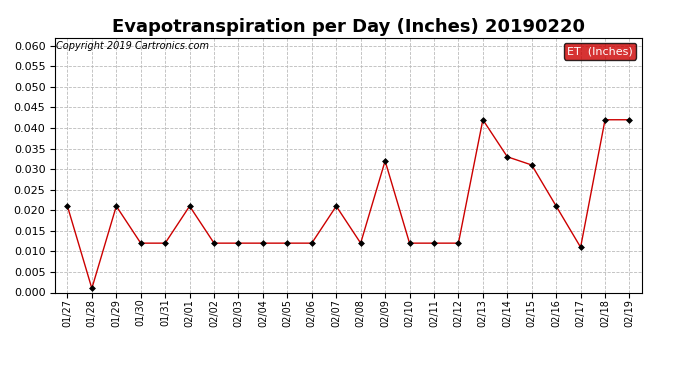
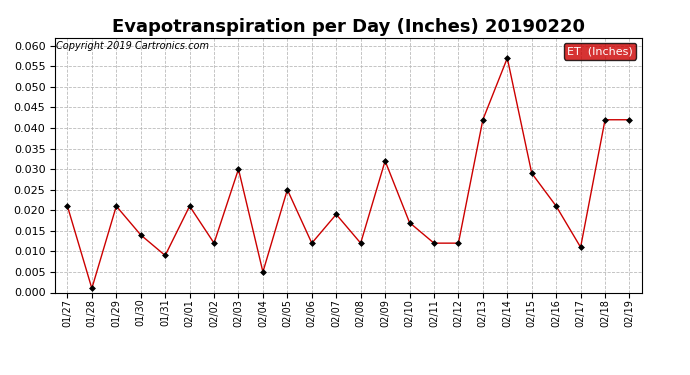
01/30: 0.012 -> 0.014
01/31: 0.012 -> 0.009
02/03: 0.012 -> 0.030
02/04: 0.012 -> 0.005
02/05: 0.012 -> 0.025
02/07: 0.021 -> 0.019
02/10: 0.012 -> 0.017
02/14: 0.033 -> 0.057
02/15: 0.031 -> 0.029
